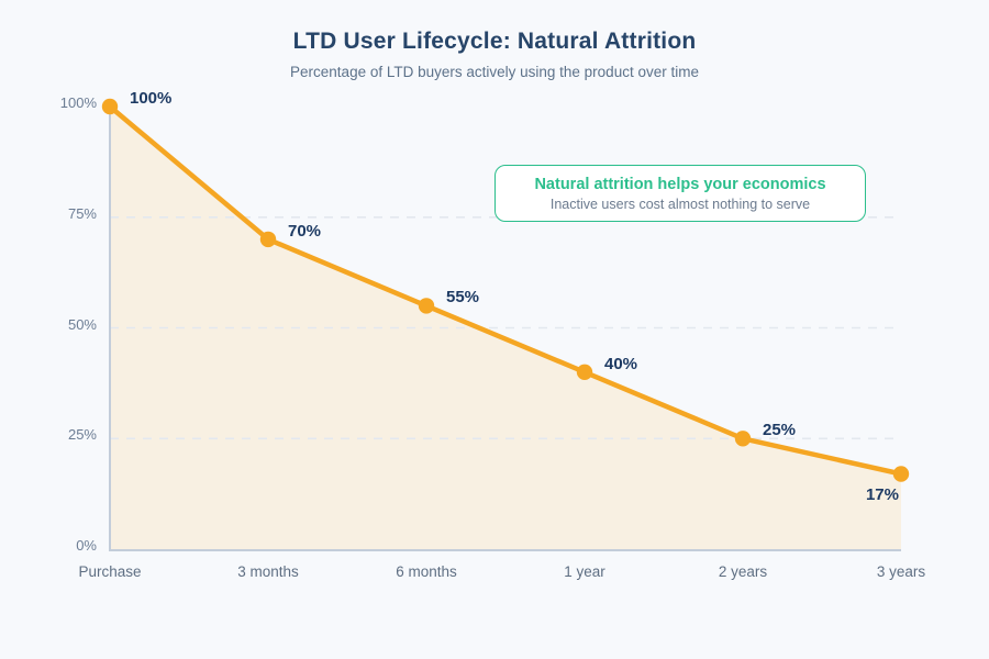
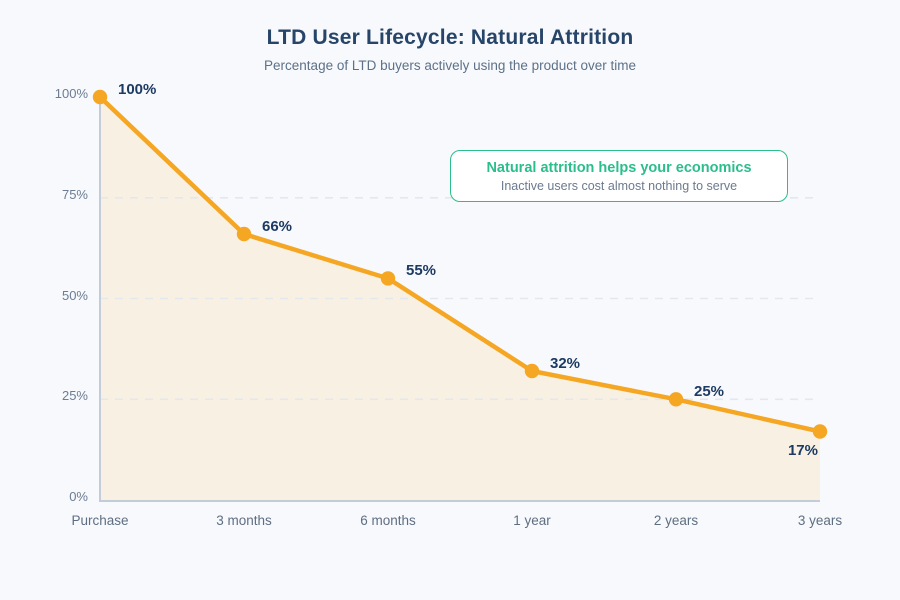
3 months: 70% -> 66%
1 year: 40% -> 32%
